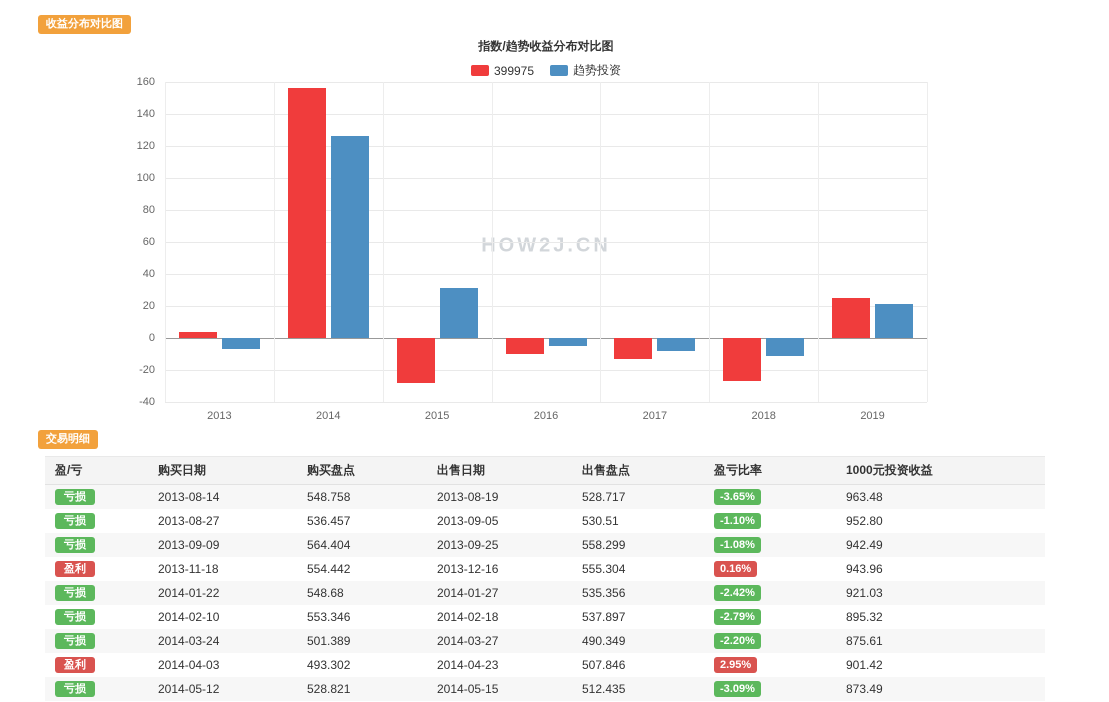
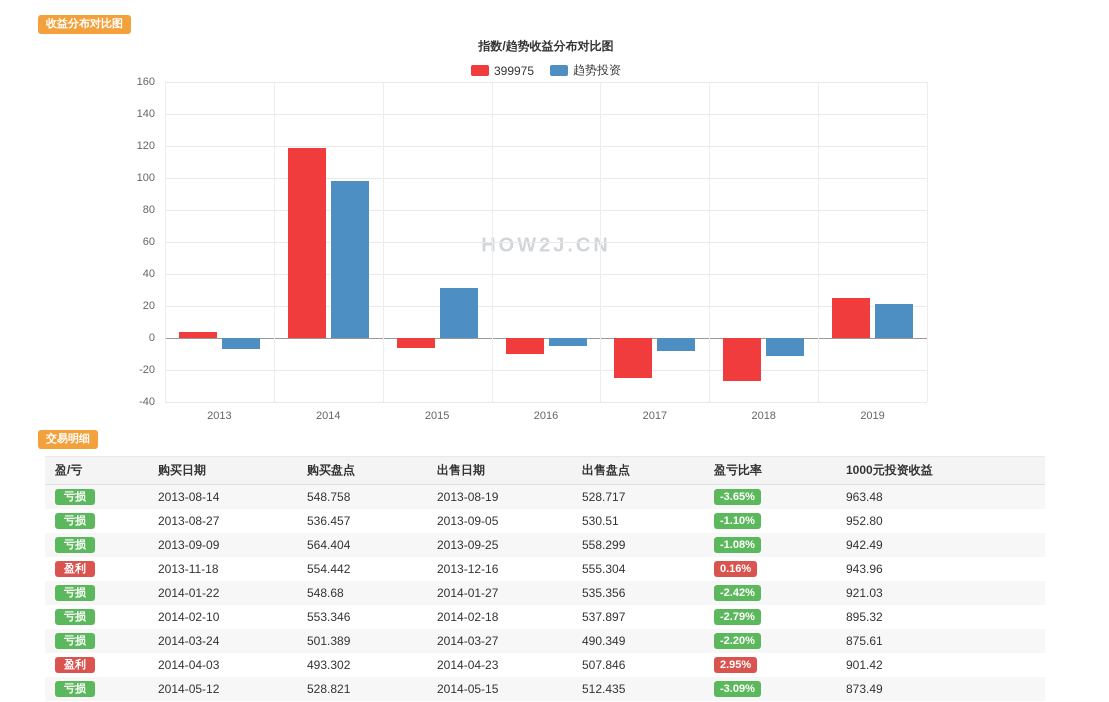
399975/2014: 156 -> 119
趋势投资/2014: 126 -> 98
399975/2015: -28 -> -6
399975/2017: -13 -> -25
